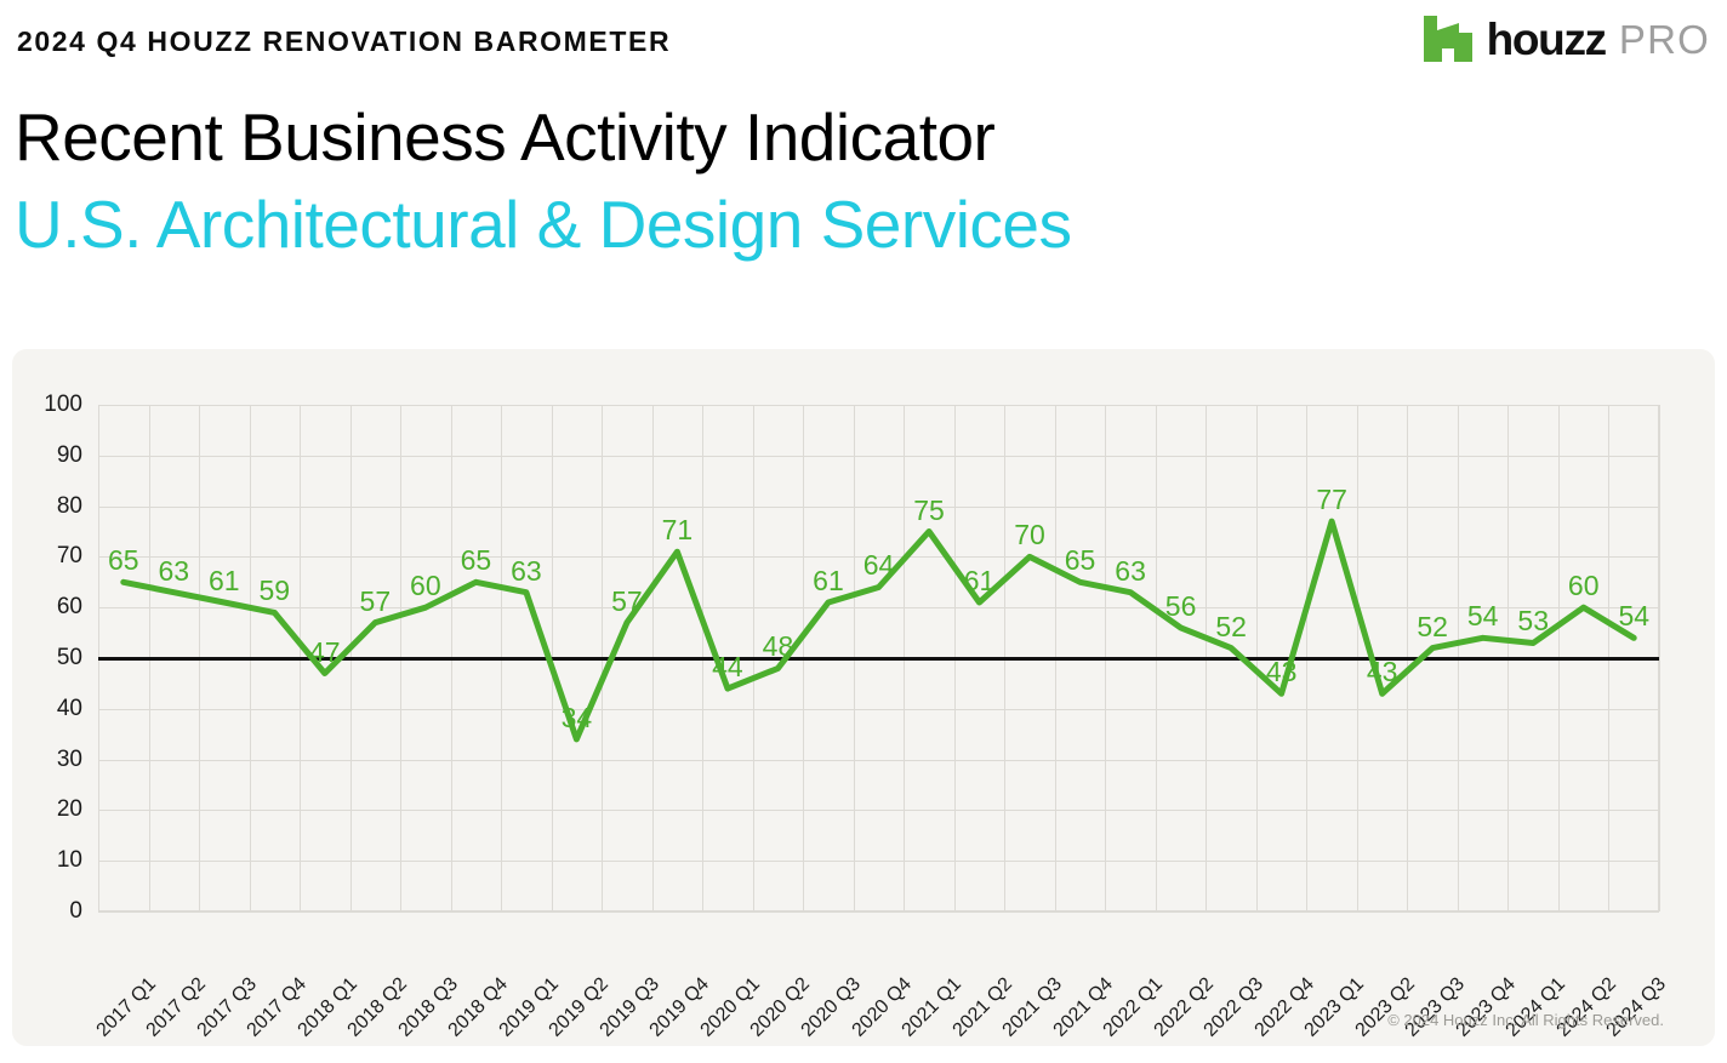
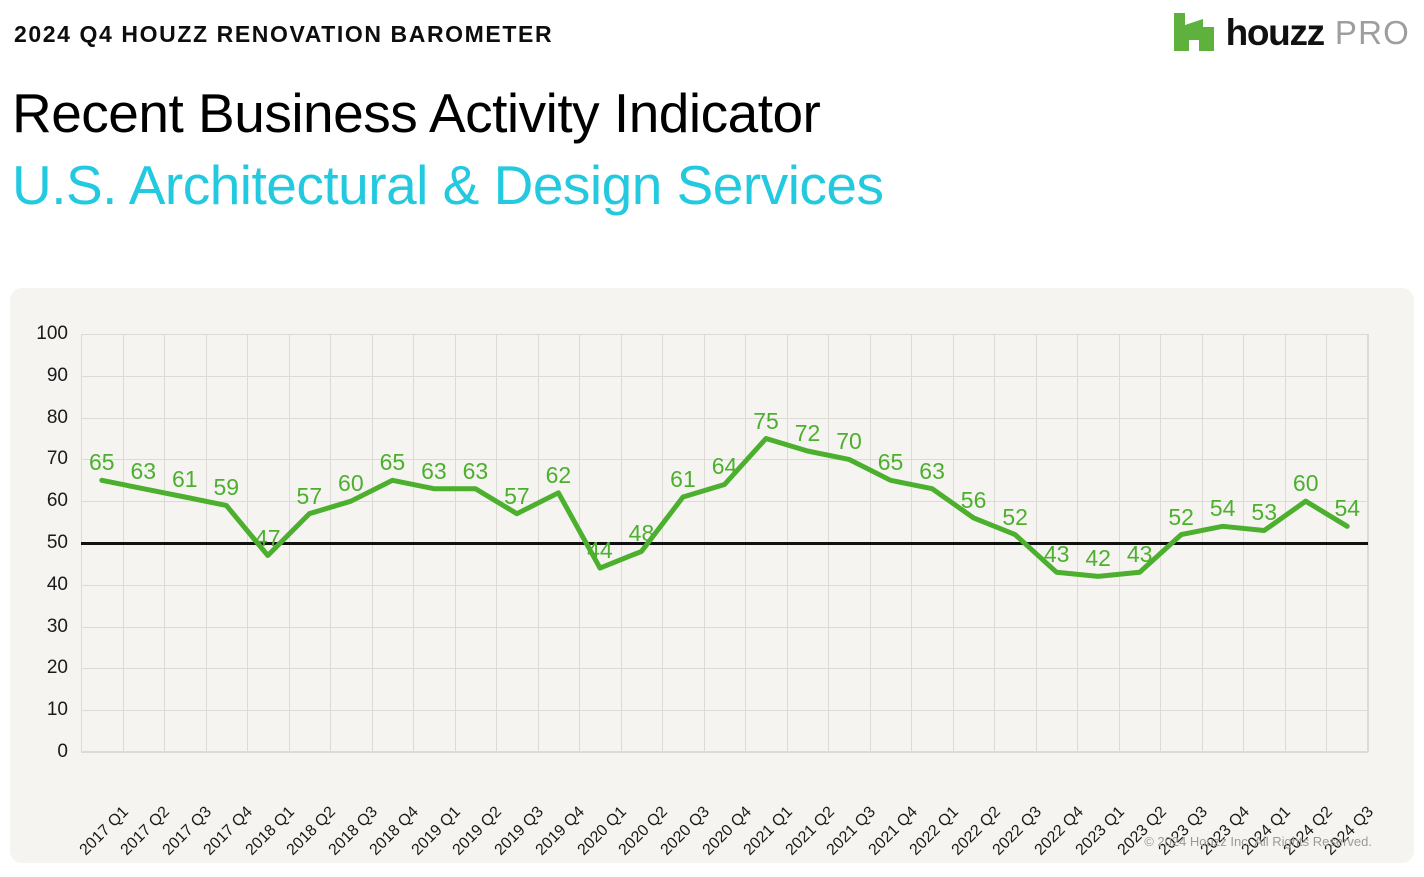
2019 Q2: 34 -> 63
2019 Q4: 71 -> 62
2021 Q2: 61 -> 72
2023 Q1: 77 -> 42
